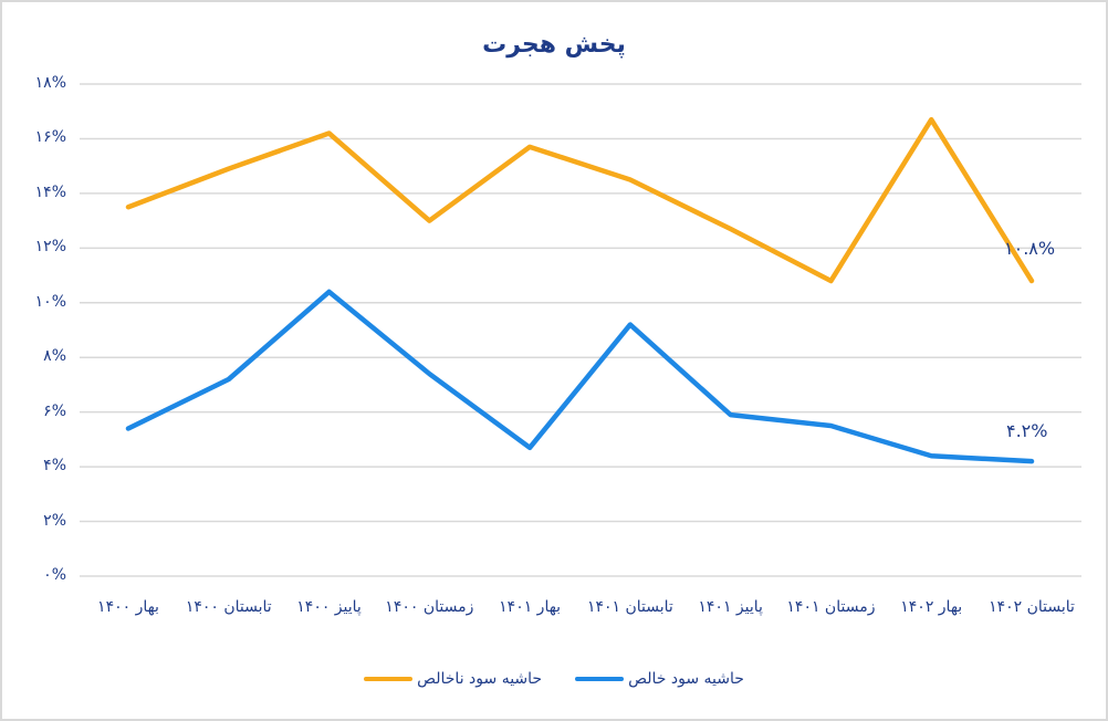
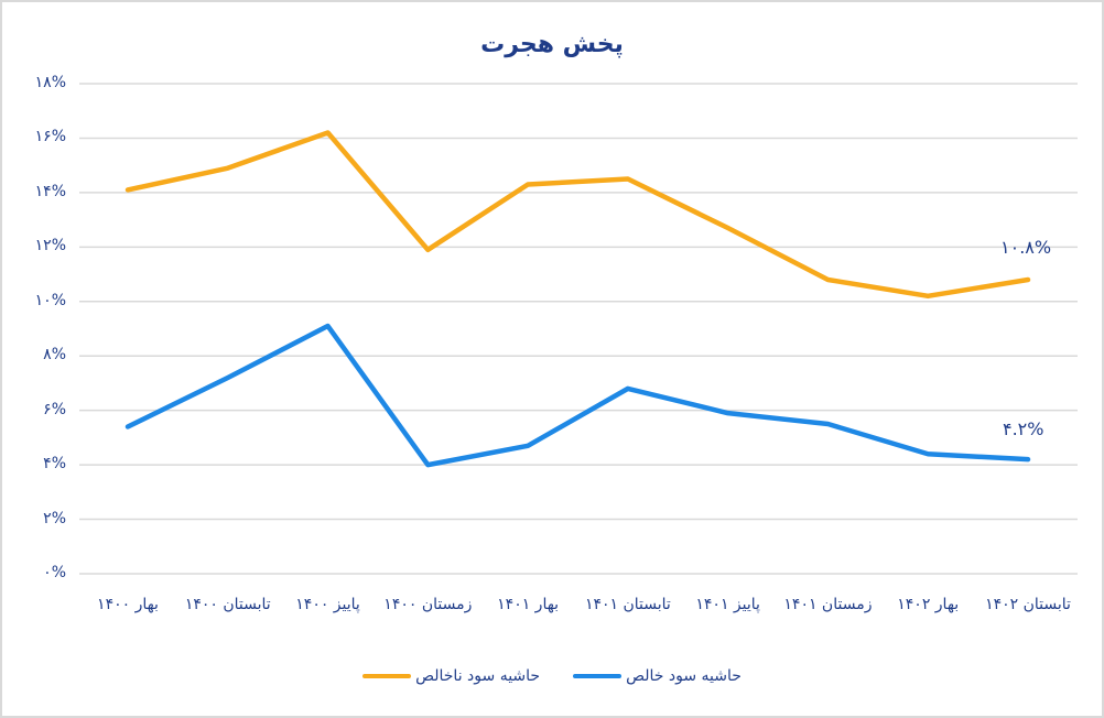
حاشیه سود ناخالص/بهار ۱۴۰۰: 13.5% -> 14.1%
حاشیه سود خالص/پاییز ۱۴۰۰: 10.4% -> 9.1%
حاشیه سود ناخالص/زمستان ۱۴۰۰: 13.0% -> 11.9%
حاشیه سود خالص/زمستان ۱۴۰۰: 7.4% -> 4.0%
حاشیه سود ناخالص/بهار ۱۴۰۱: 15.7% -> 14.3%
حاشیه سود خالص/تابستان ۱۴۰۱: 9.2% -> 6.8%
حاشیه سود ناخالص/بهار ۱۴۰۲: 16.7% -> 10.2%
